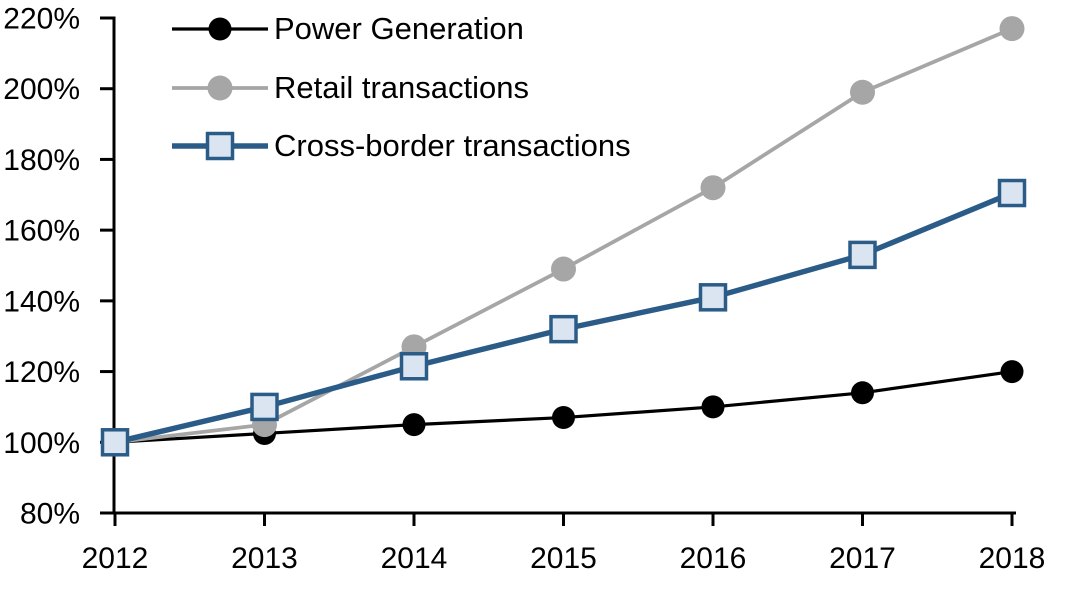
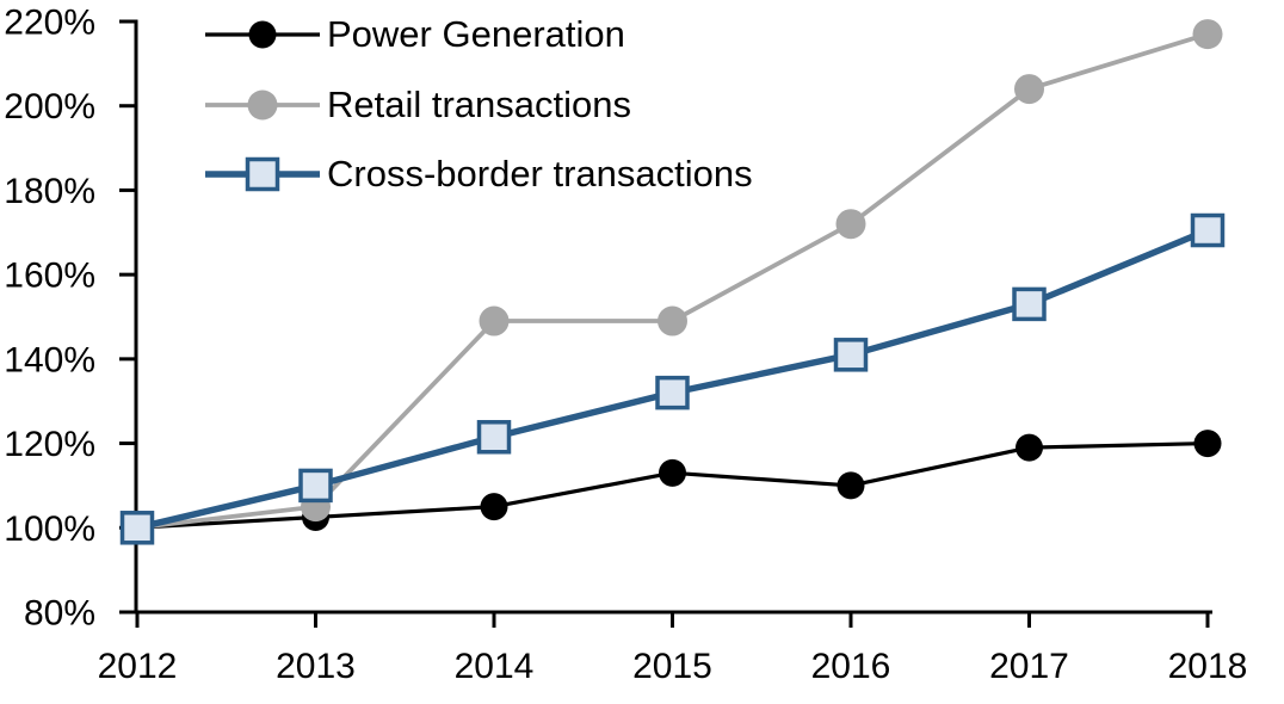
Retail transactions/2014: 127% -> 149%
Power Generation/2015: 107% -> 113%
Power Generation/2017: 114% -> 119%
Retail transactions/2017: 199% -> 204%
